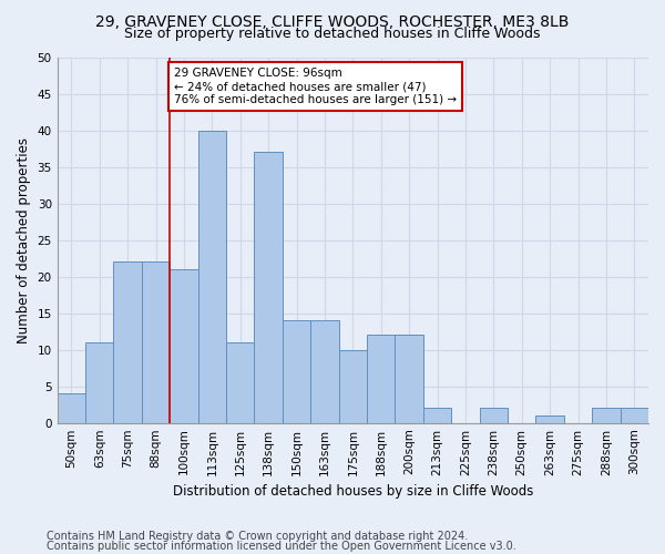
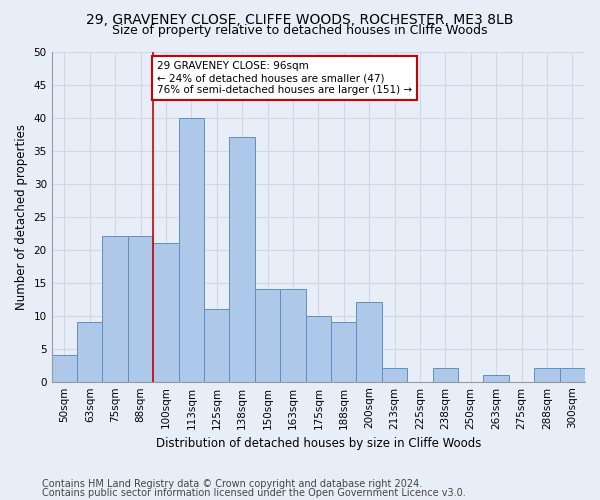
63sqm: 11 -> 9
188sqm: 12 -> 9
